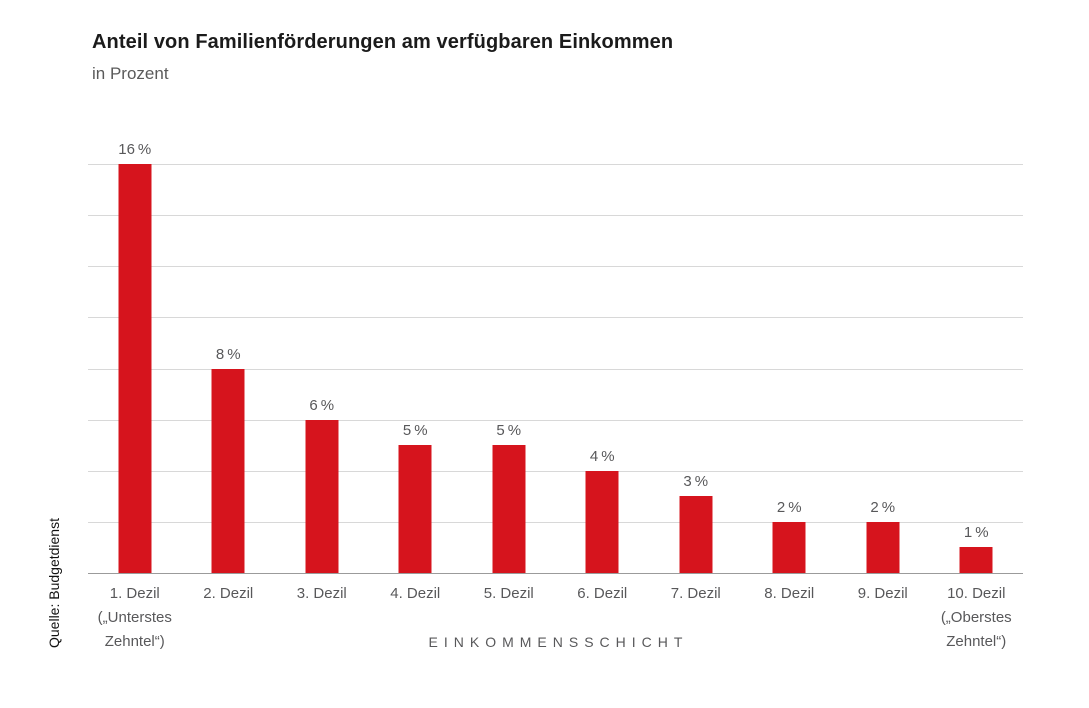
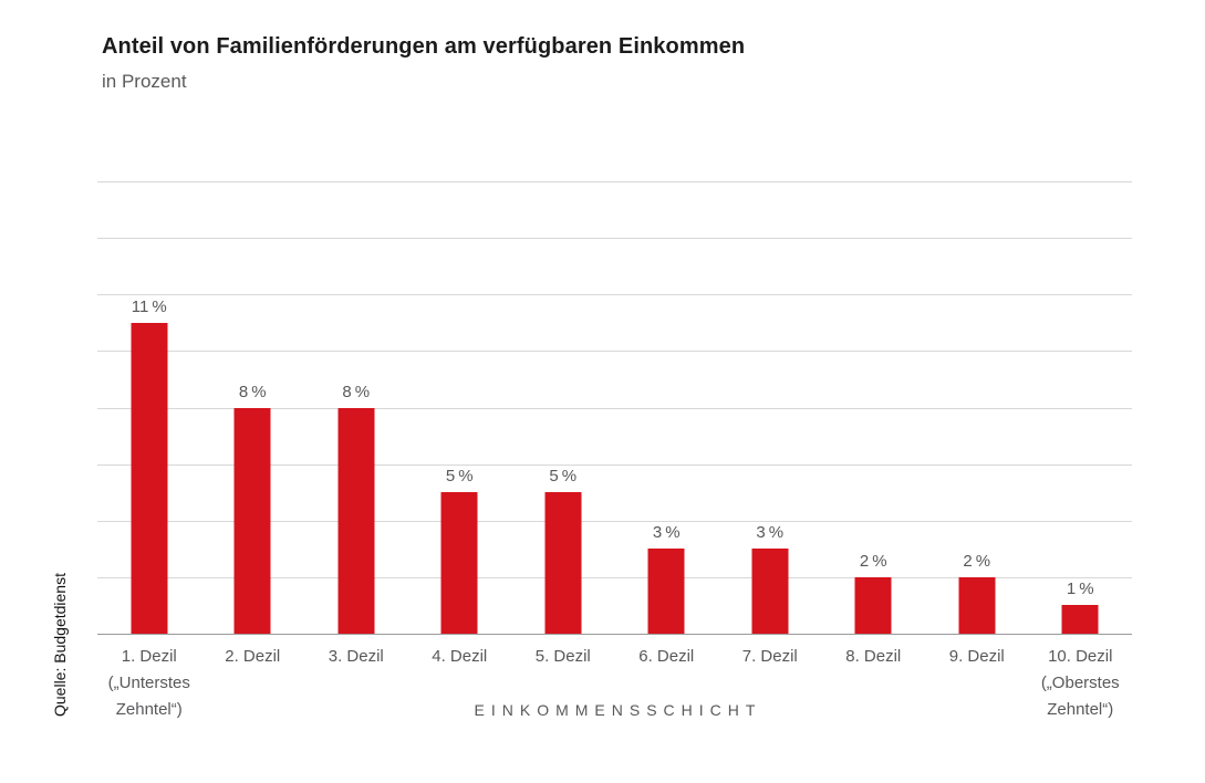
1. Dezil („Unterstes Zehntel“): 16 -> 11
3. Dezil: 6 -> 8
6. Dezil: 4 -> 3
